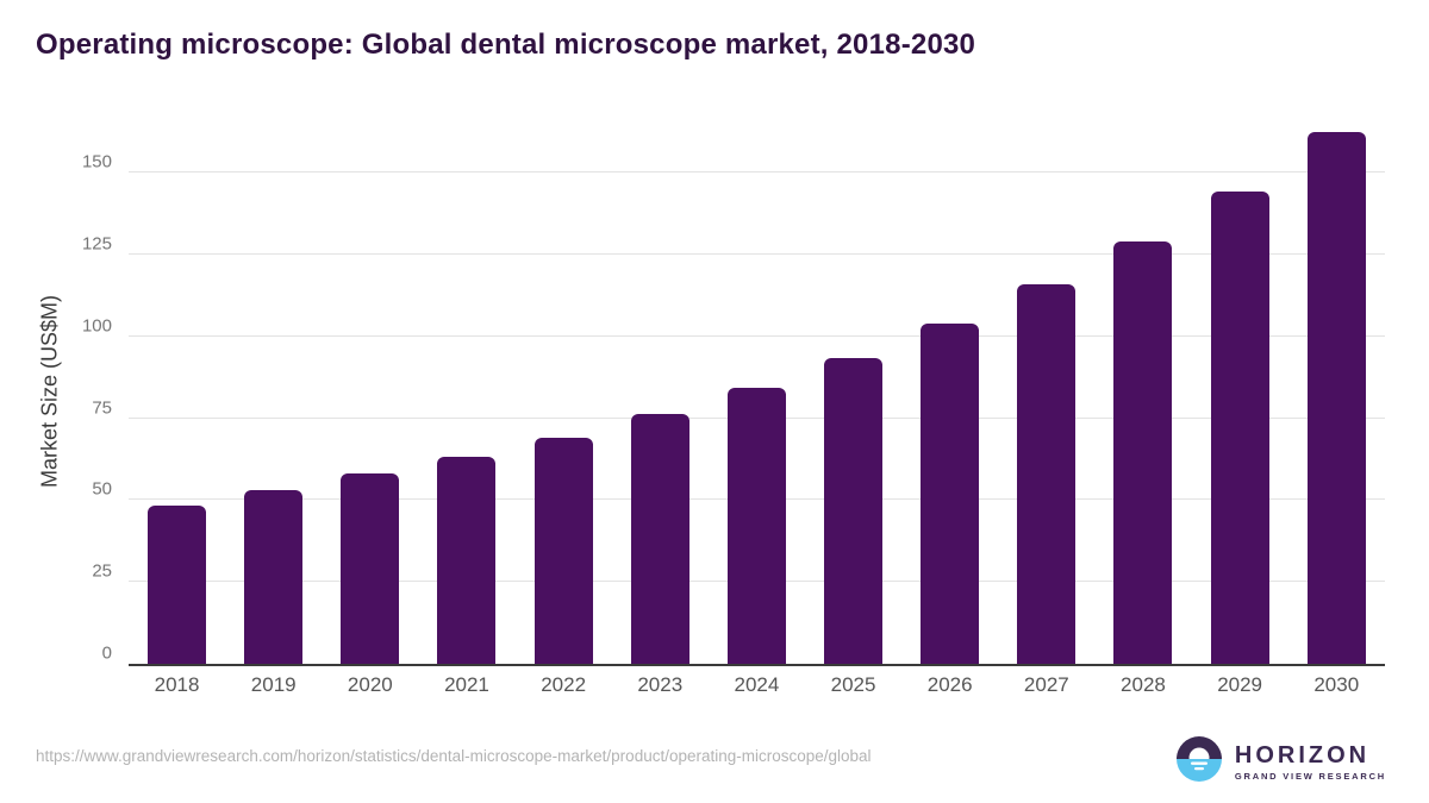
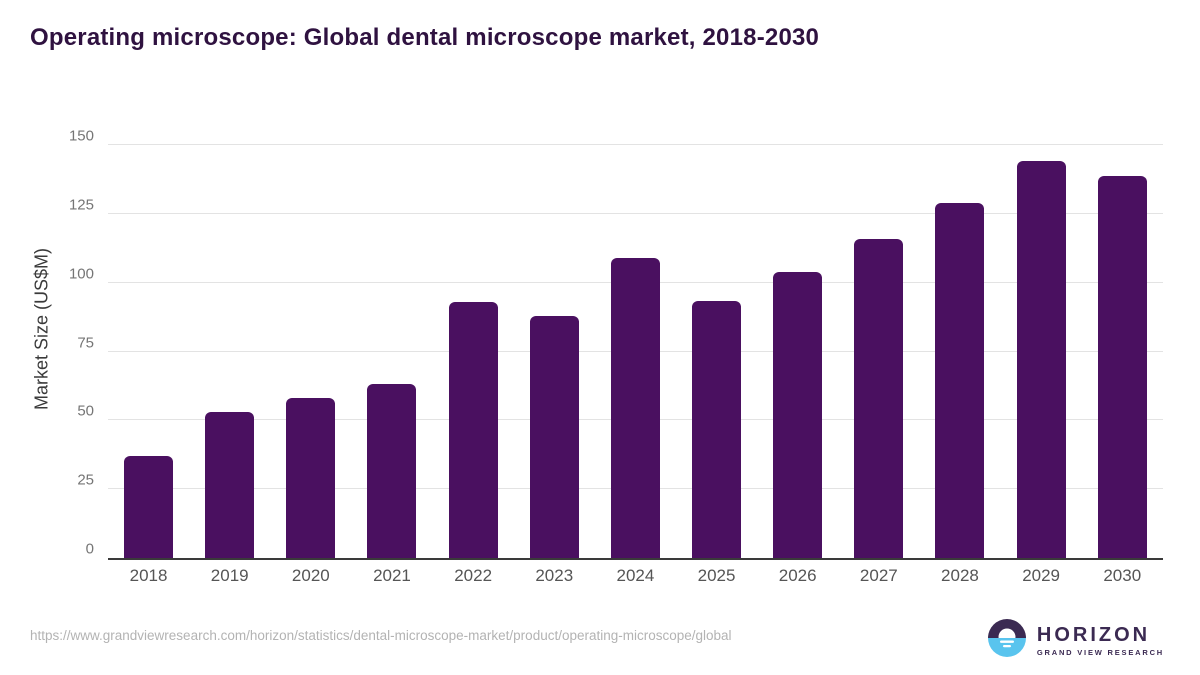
2018: 48 -> 37
2022: 69 -> 93
2023: 76 -> 88
2024: 84 -> 109
2030: 162 -> 139
